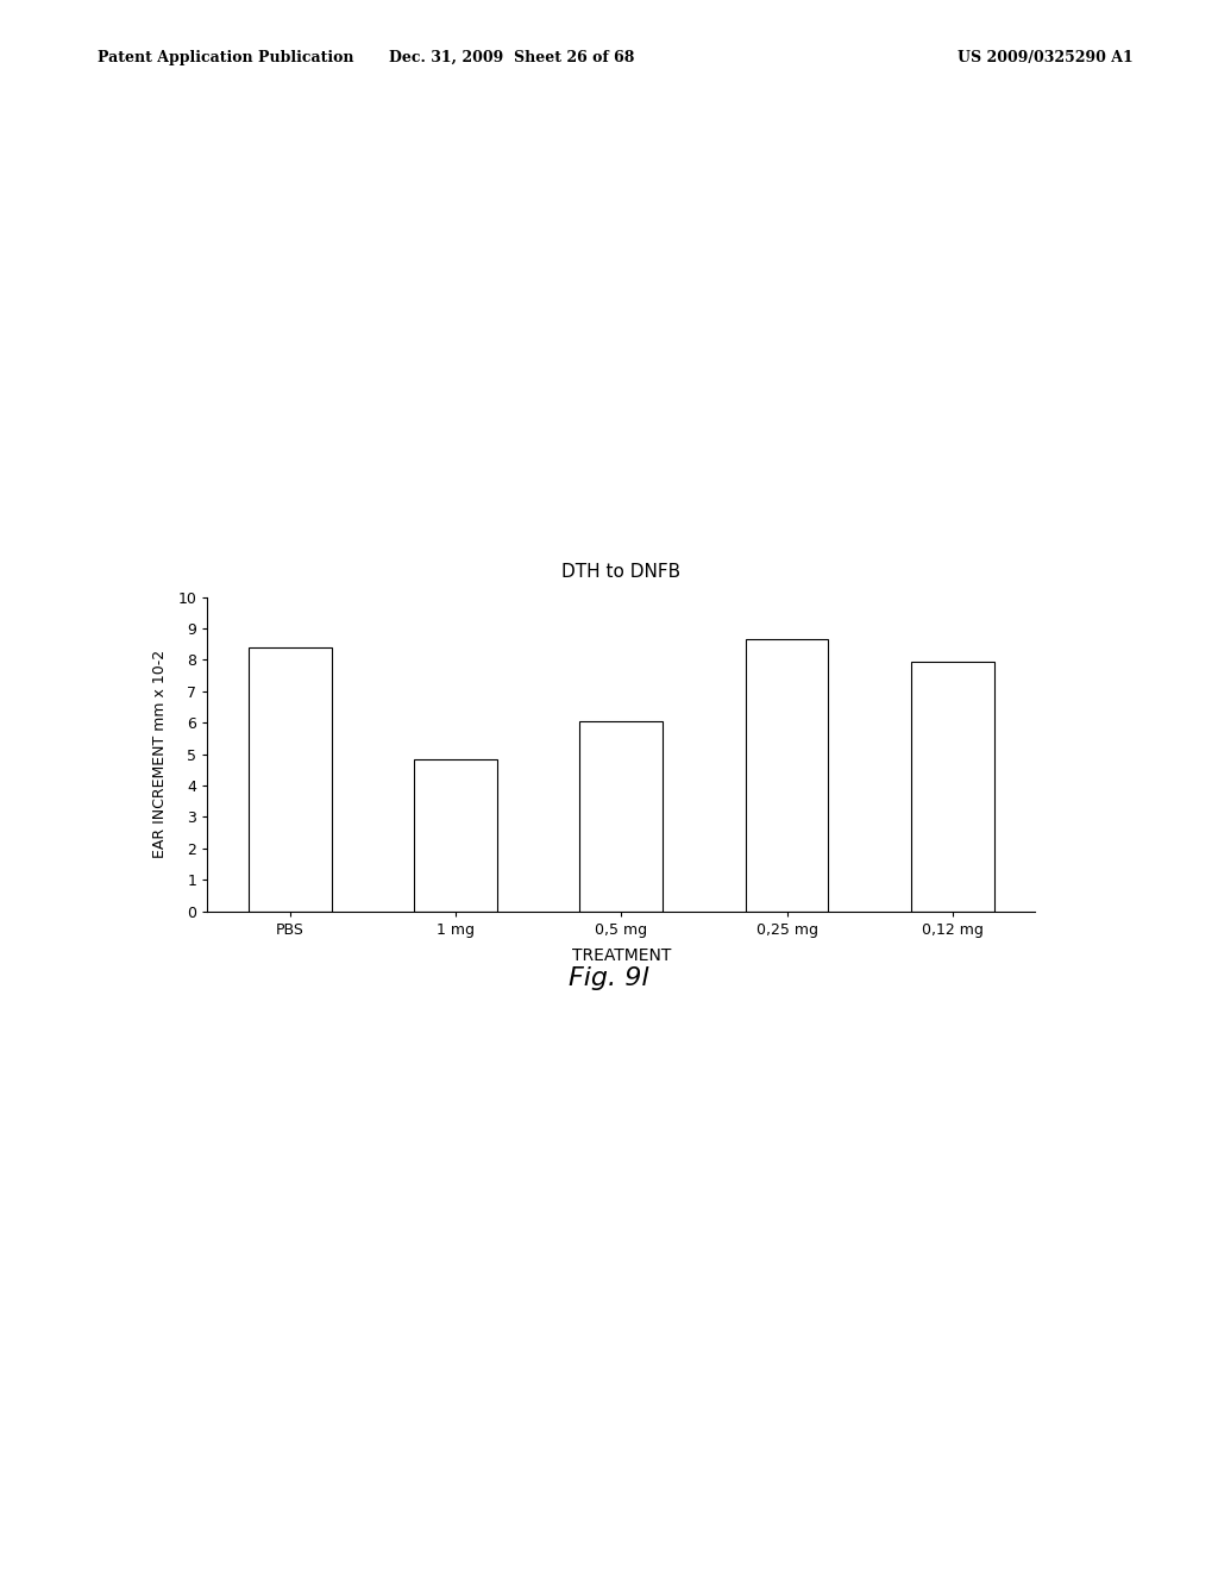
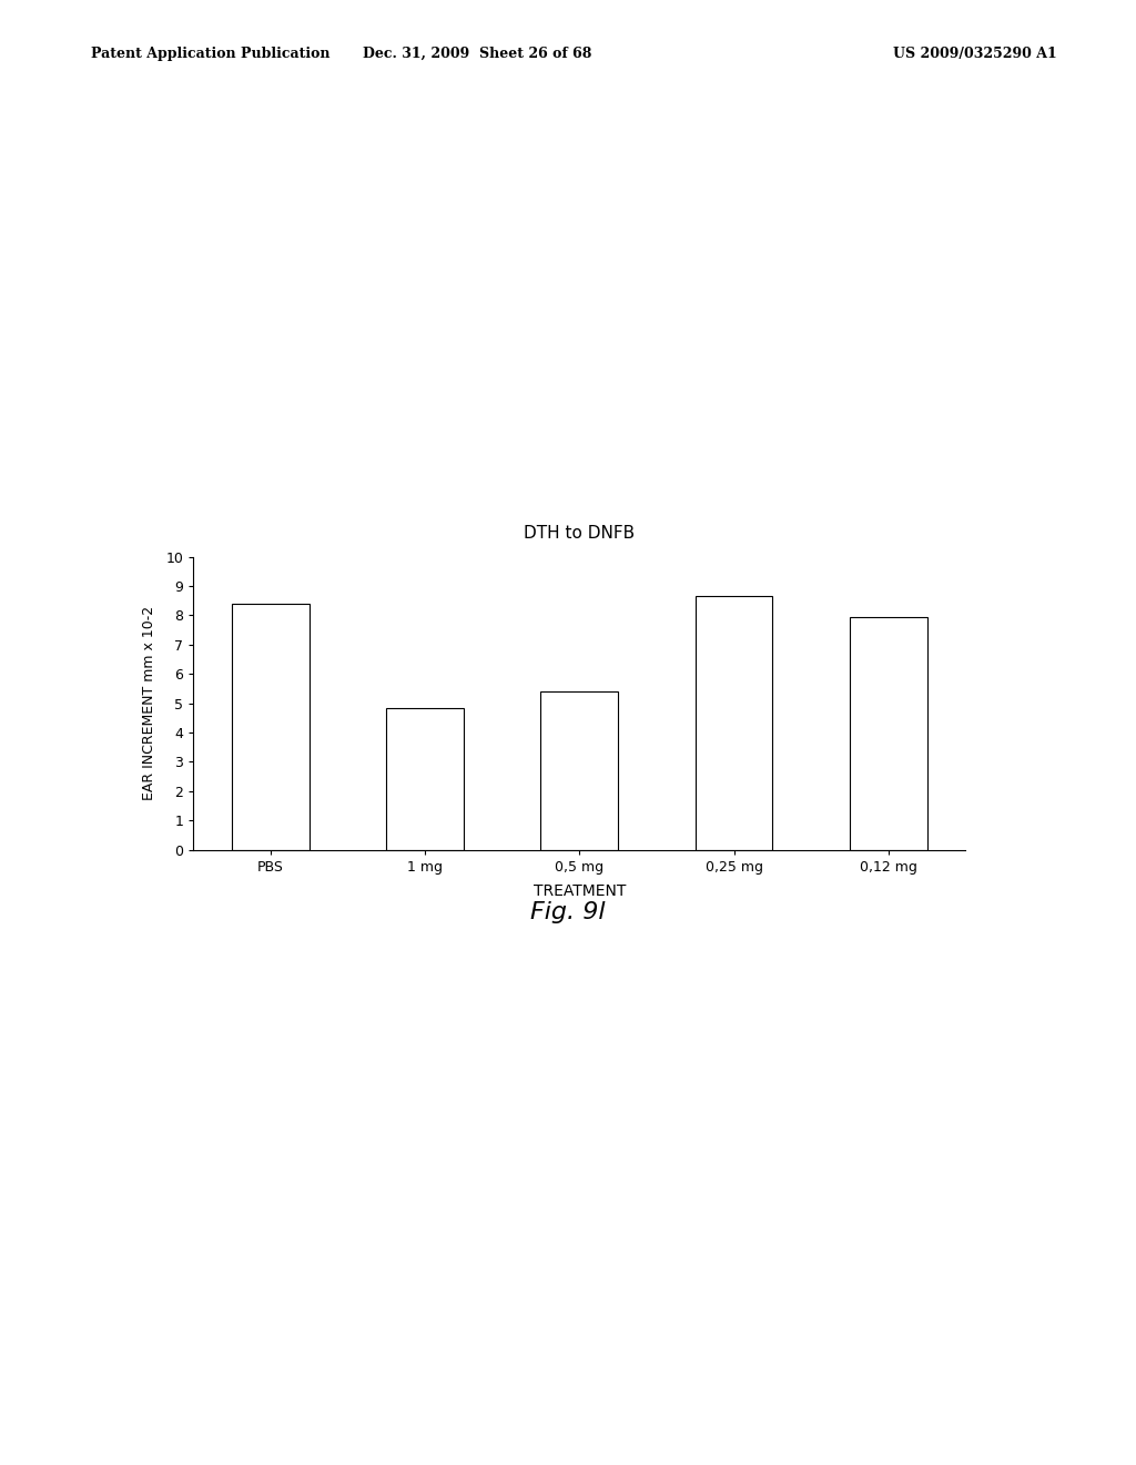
0,5 mg: 6.05 -> 5.40
